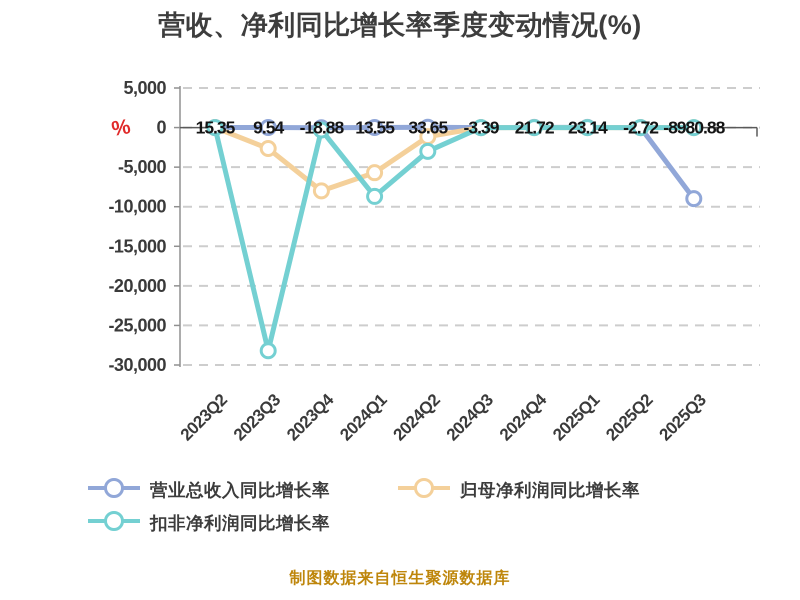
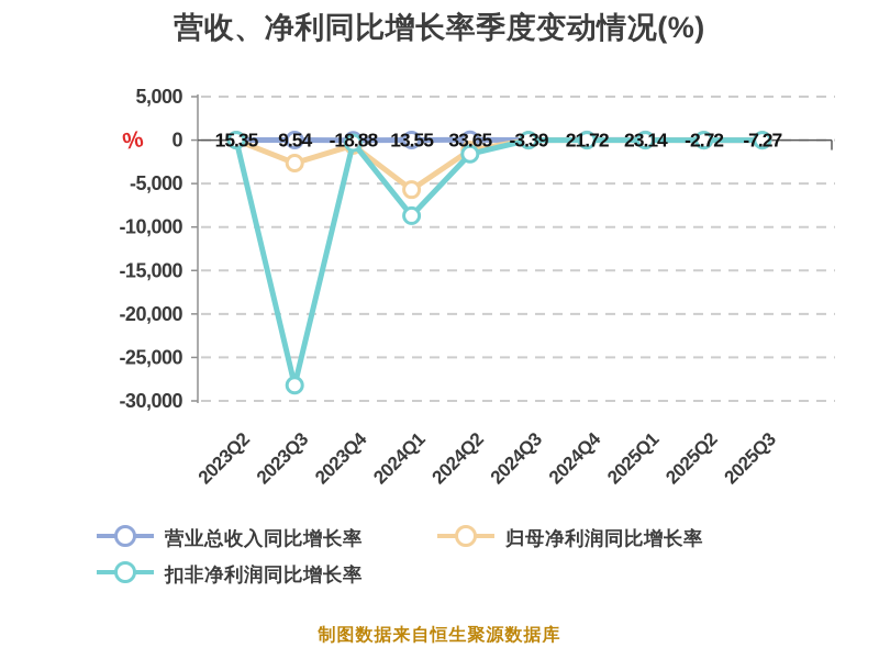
归母净利润同比增长率/2023Q4: -8000 -> -1000
扣非净利润同比增长率/2024Q2: -3000 -> -2000
营业总收入同比增长率/2025Q3: -8980.88 -> -7.27
